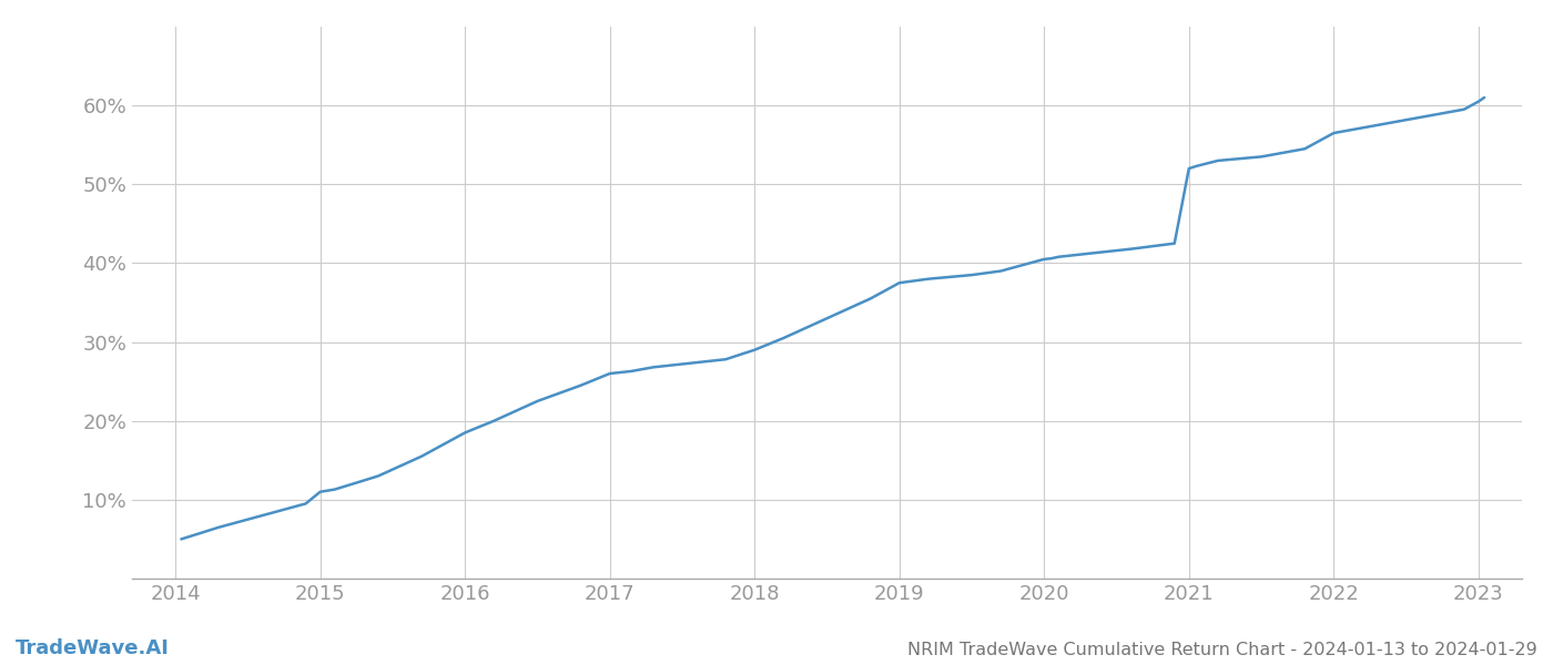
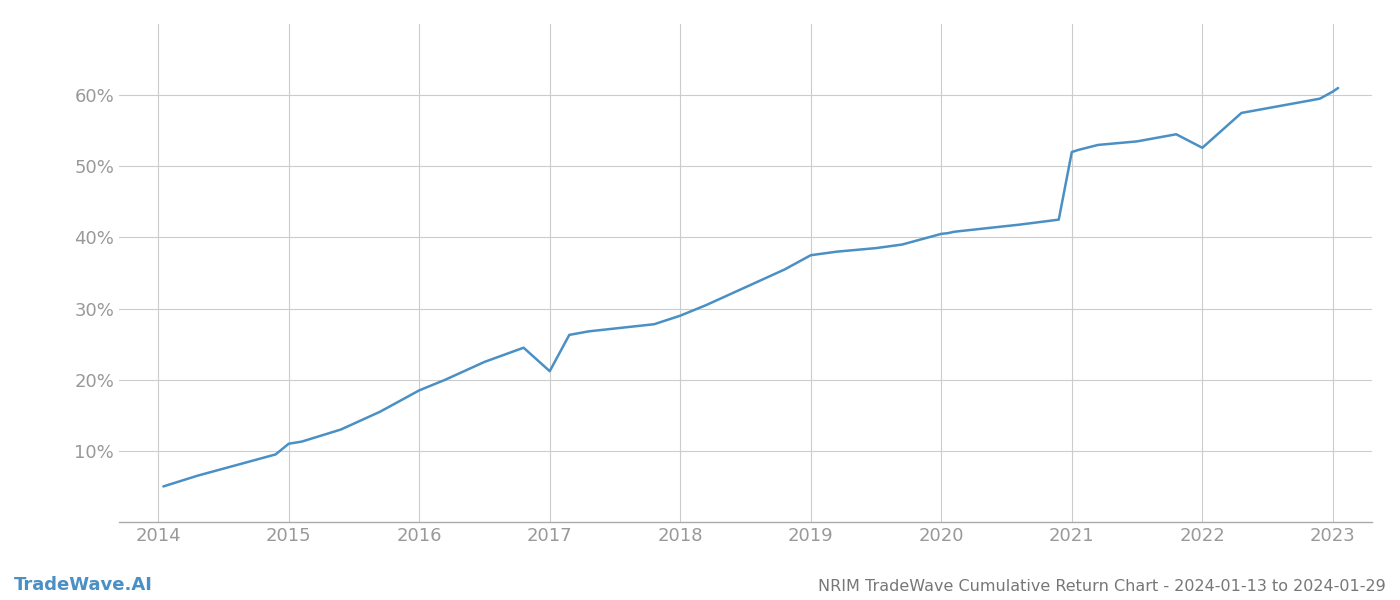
2017: 26.0% -> 21.2%
2022: 56.5% -> 52.6%
